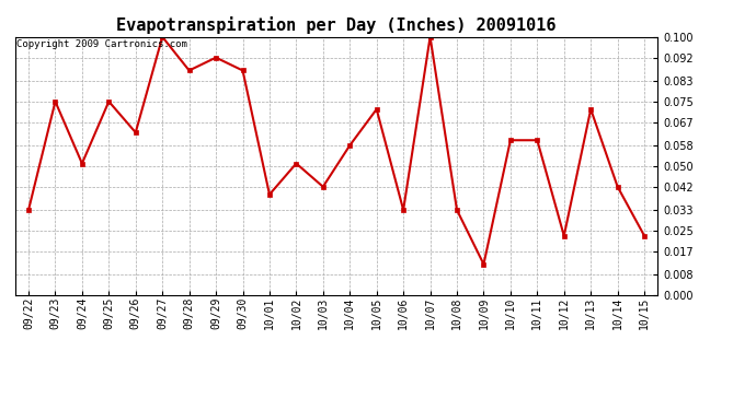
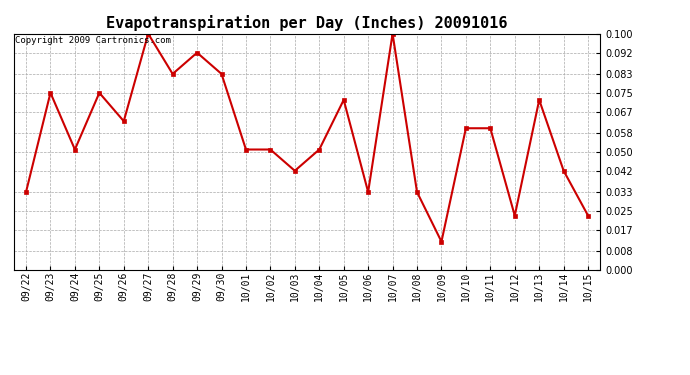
09/28: 0.087 -> 0.083
09/30: 0.087 -> 0.083
10/01: 0.039 -> 0.051
10/04: 0.058 -> 0.051
